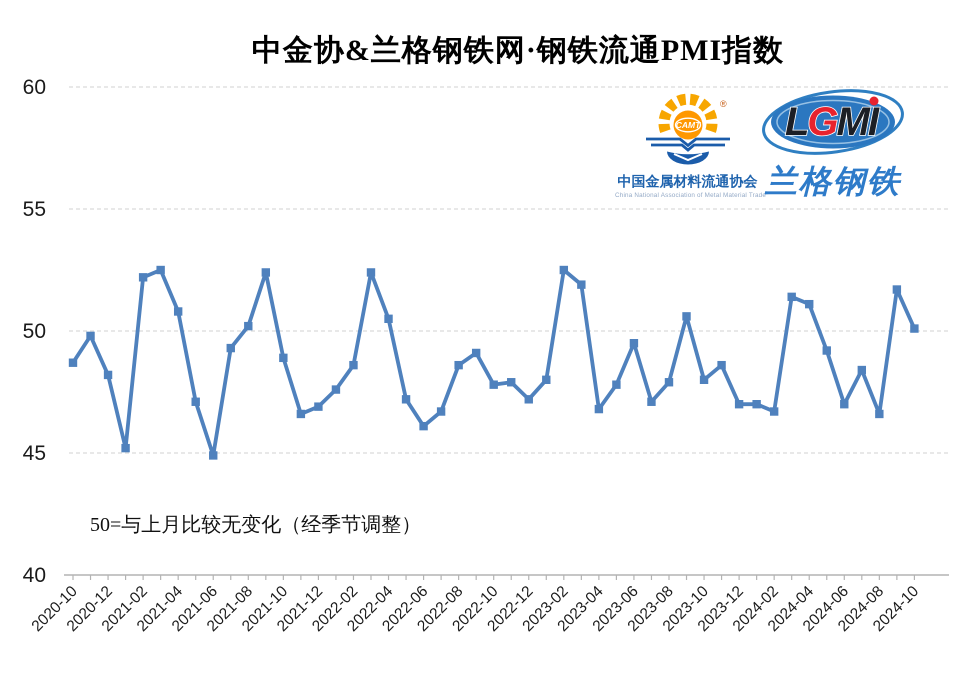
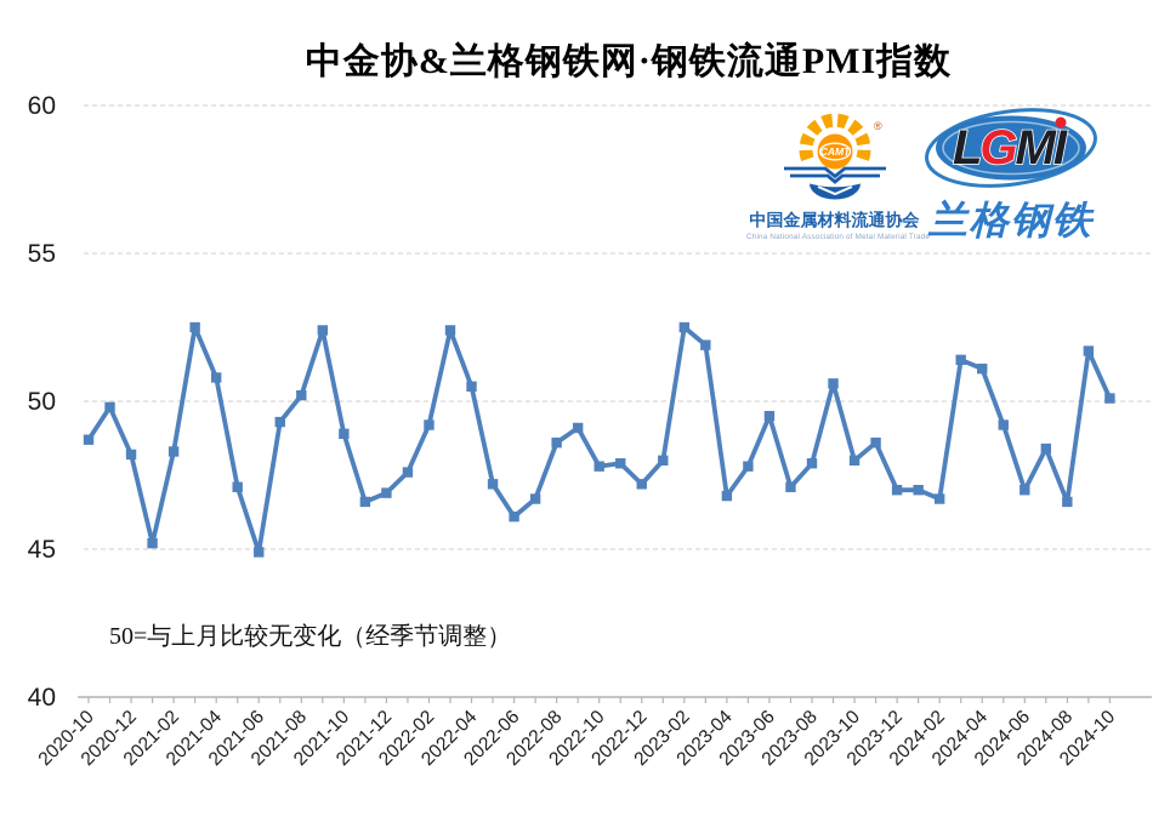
2021-02: 52.2 -> 48.3
2022-02: 48.6 -> 49.2
